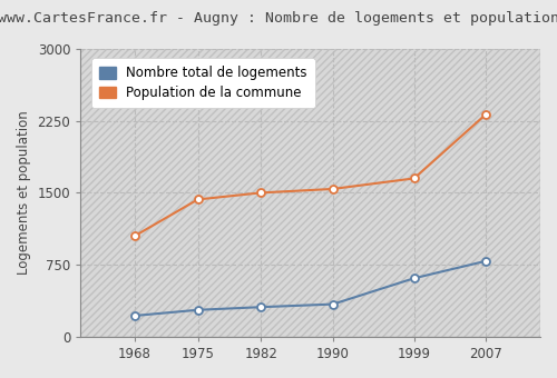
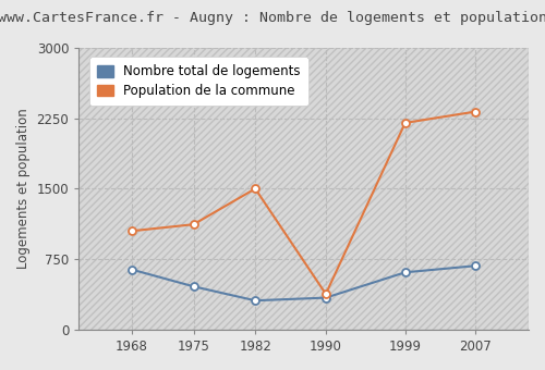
Nombre total de logements/1968: 220 -> 640
Nombre total de logements/1975: 280 -> 460
Population de la commune/1975: 1430 -> 1120
Population de la commune/1990: 1540 -> 380
Population de la commune/1999: 1650 -> 2200
Nombre total de logements/2007: 790 -> 680
